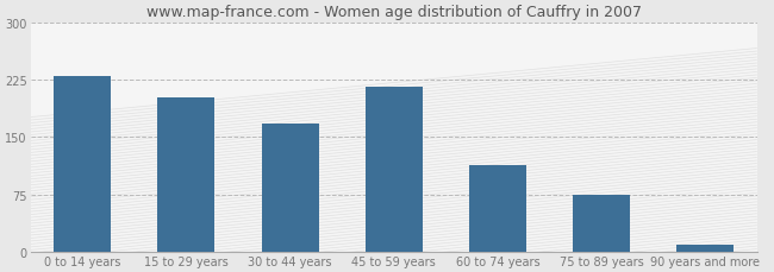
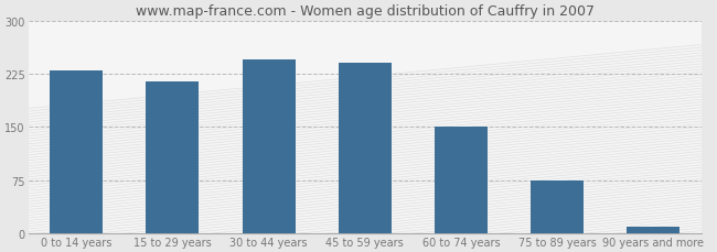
15 to 29 years: 202 -> 215
30 to 44 years: 168 -> 245
45 to 59 years: 216 -> 240
60 to 74 years: 114 -> 150
